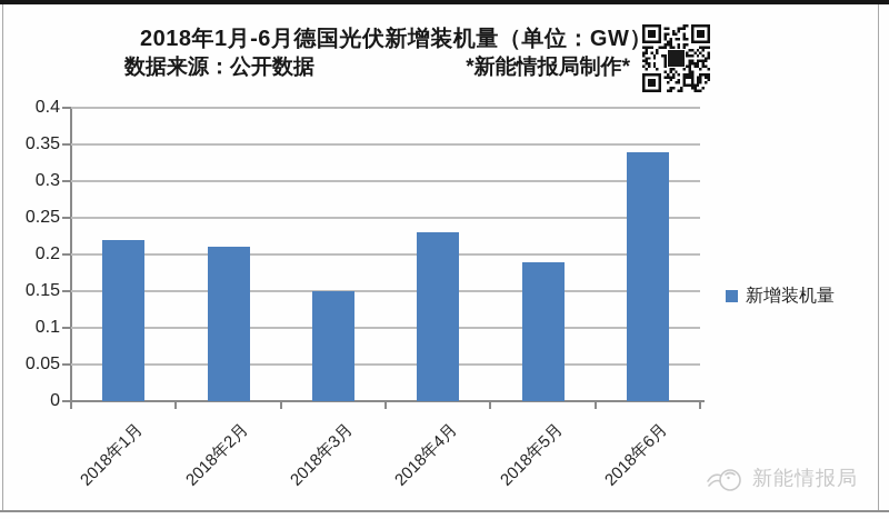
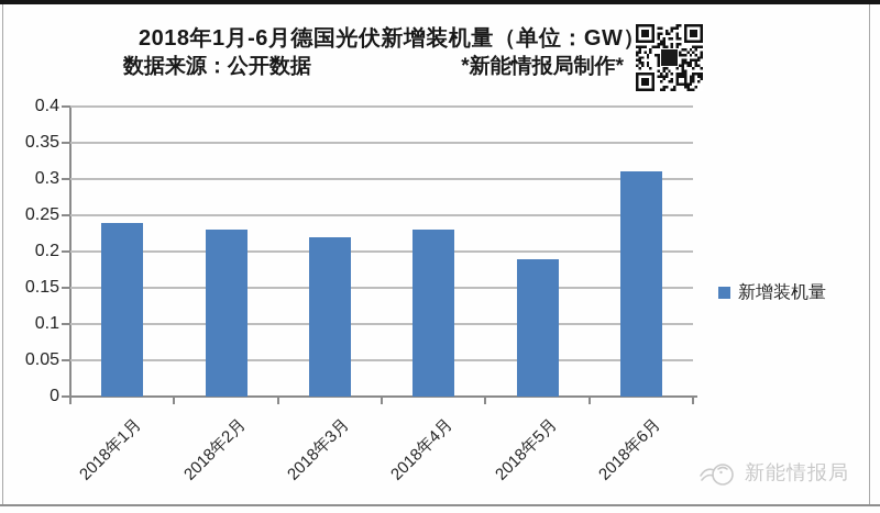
2018年1月: 0.22 -> 0.24
2018年2月: 0.21 -> 0.23
2018年3月: 0.15 -> 0.22
2018年6月: 0.34 -> 0.31
